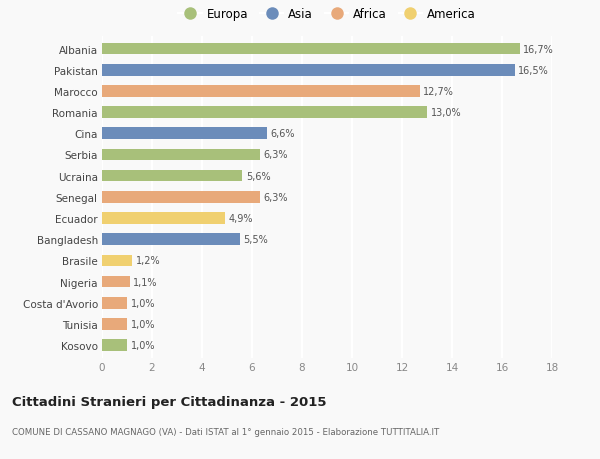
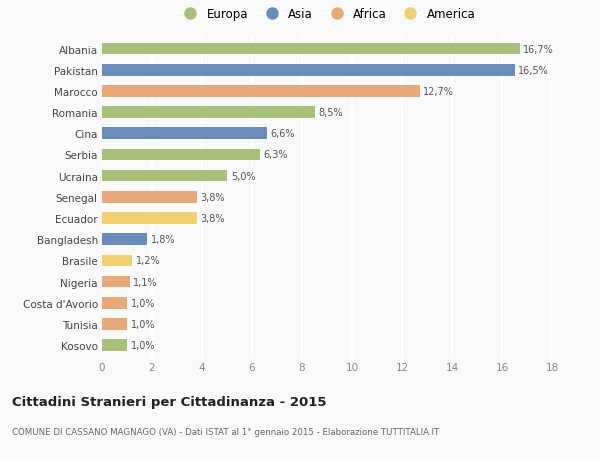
Romania: 13,0% -> 8,5%
Ucraina: 5,6% -> 5,0%
Senegal: 6,3% -> 3,8%
Ecuador: 4,9% -> 3,8%
Bangladesh: 5,5% -> 1,8%
